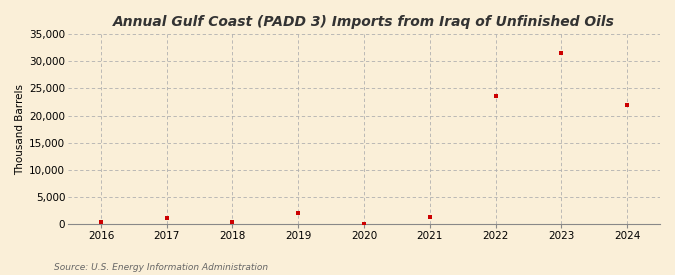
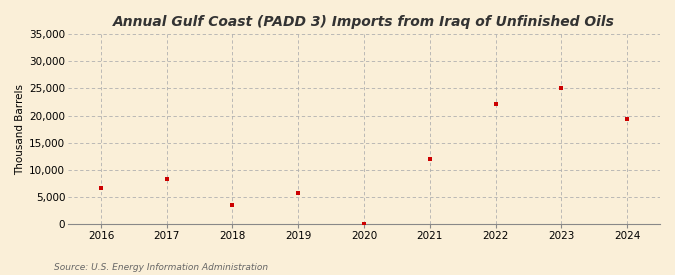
2016: 400 -> 6,600
2017: 1,000 -> 8,200
2018: 300 -> 3,400
2019: 2,000 -> 5,600
2021: 1,300 -> 12,000
2022: 23,700 -> 22,200
2023: 31,500 -> 25,000
2024: 21,900 -> 19,400
